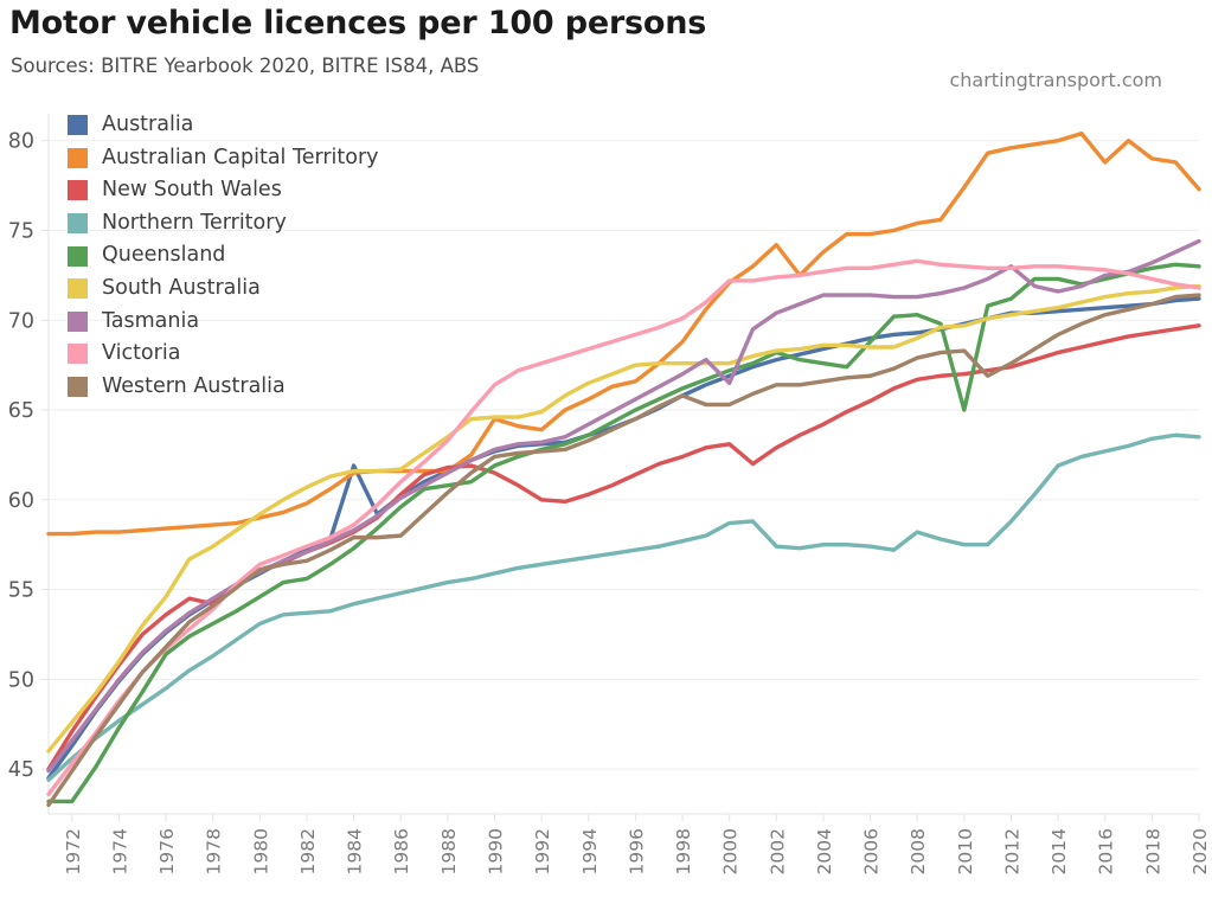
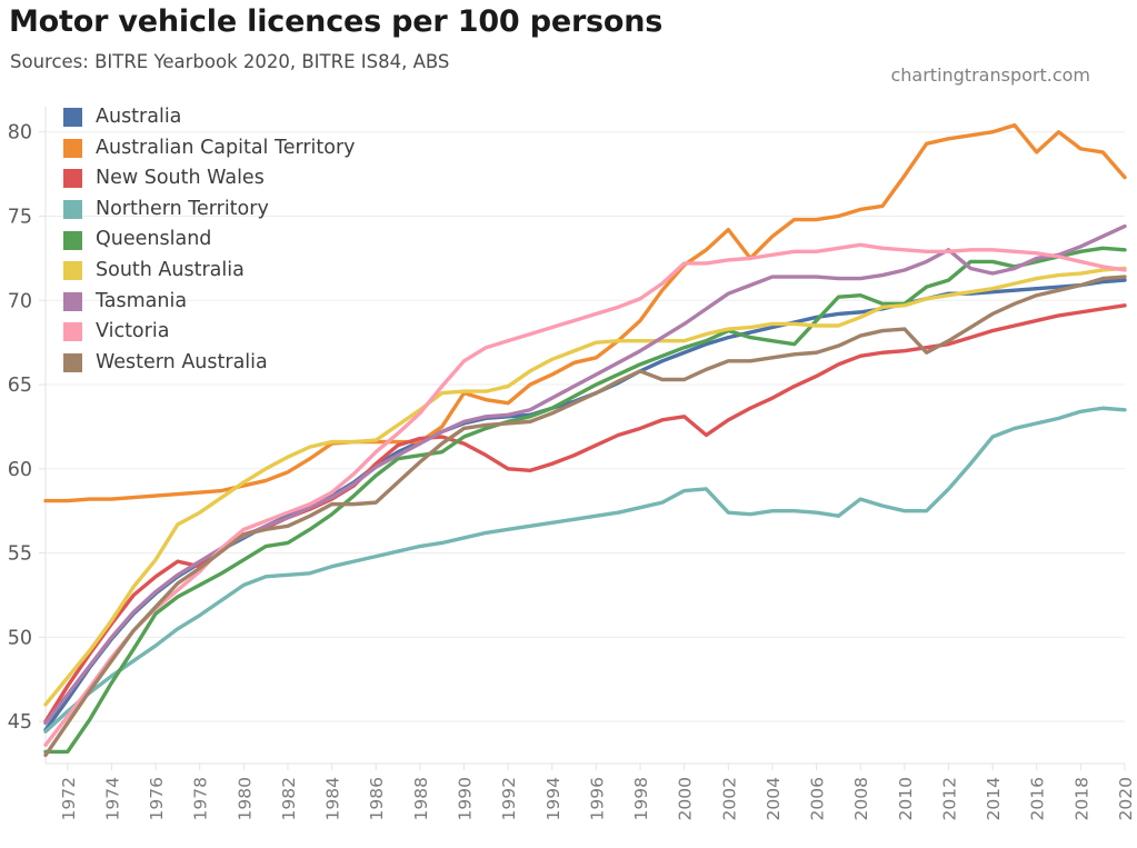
Australia/1984: 61.9 -> 58.4
Tasmania/2000: 66.5 -> 68.6
Queensland/2010: 65.0 -> 69.8
